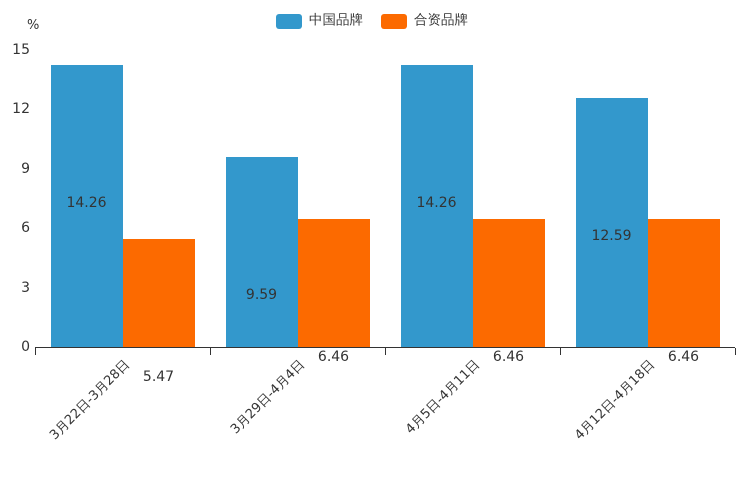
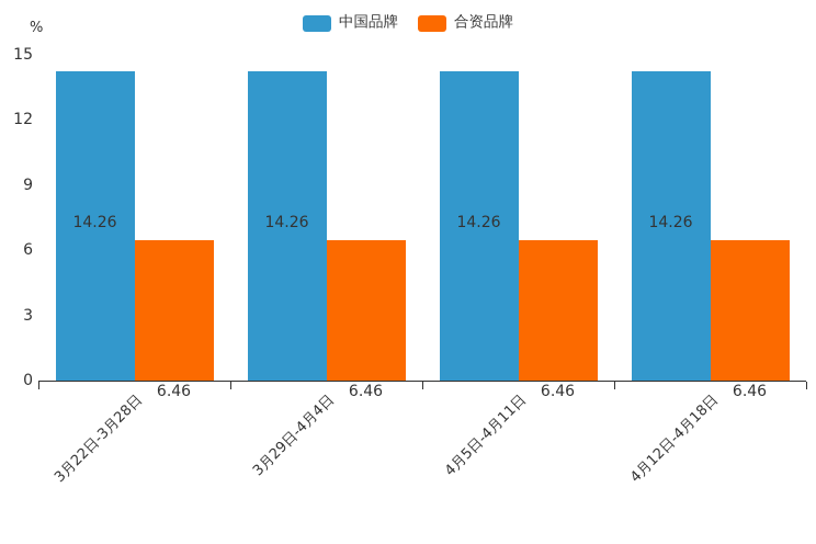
合资品牌/3月22日-3月28日: 5.47 -> 6.46
中国品牌/3月29日-4月4日: 9.59 -> 14.26
中国品牌/4月12日-4月18日: 12.59 -> 14.26
